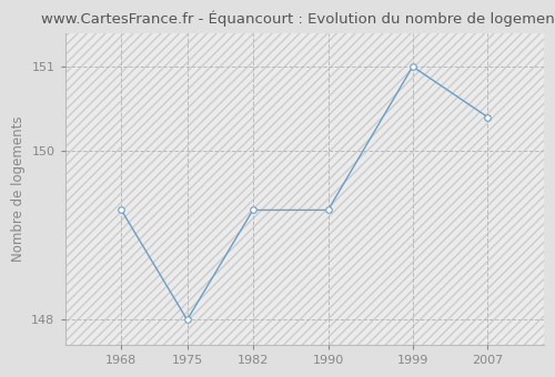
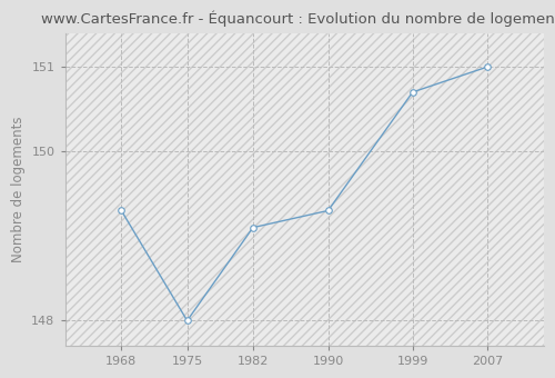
1982: 149.3 -> 149.1
1999: 151.0 -> 150.7
2007: 150.4 -> 151.0
